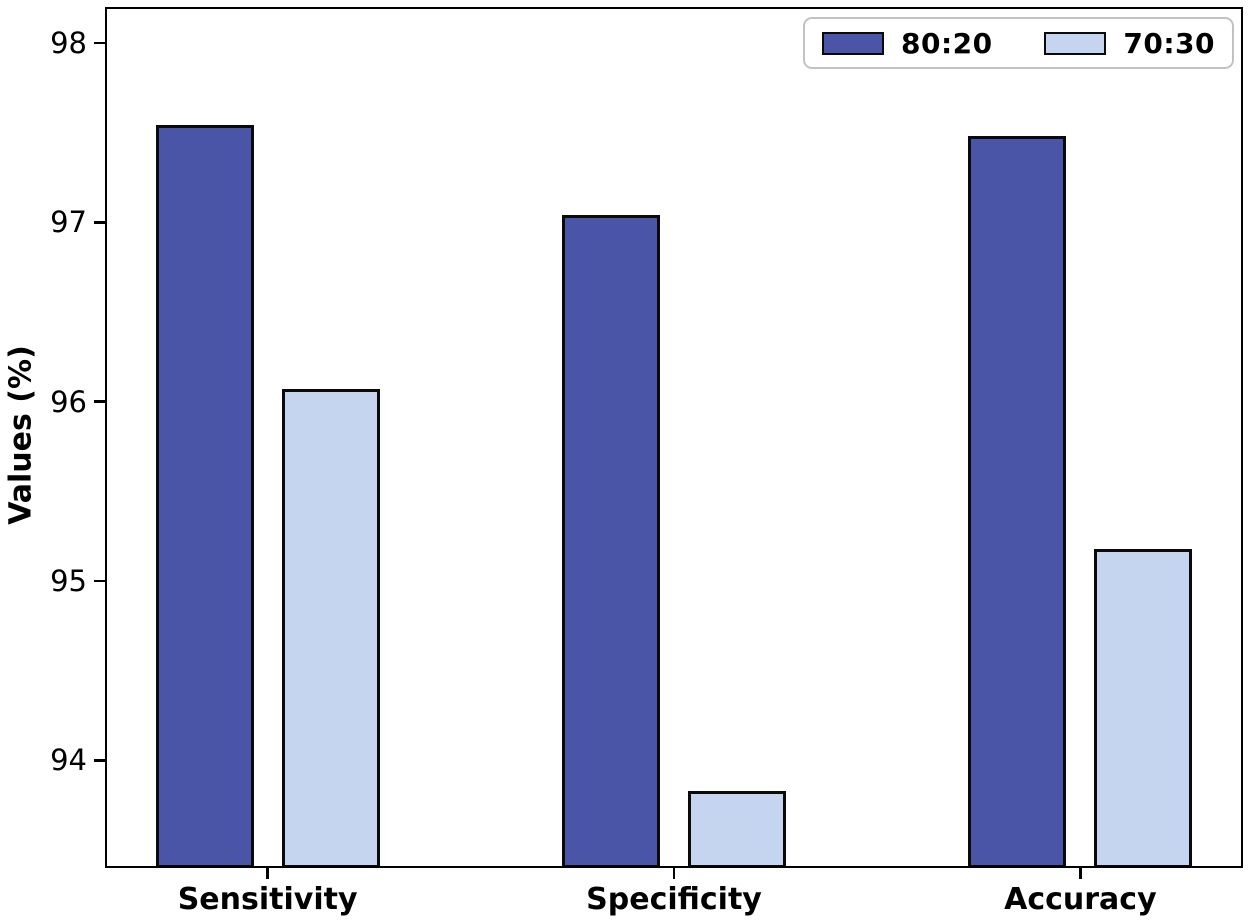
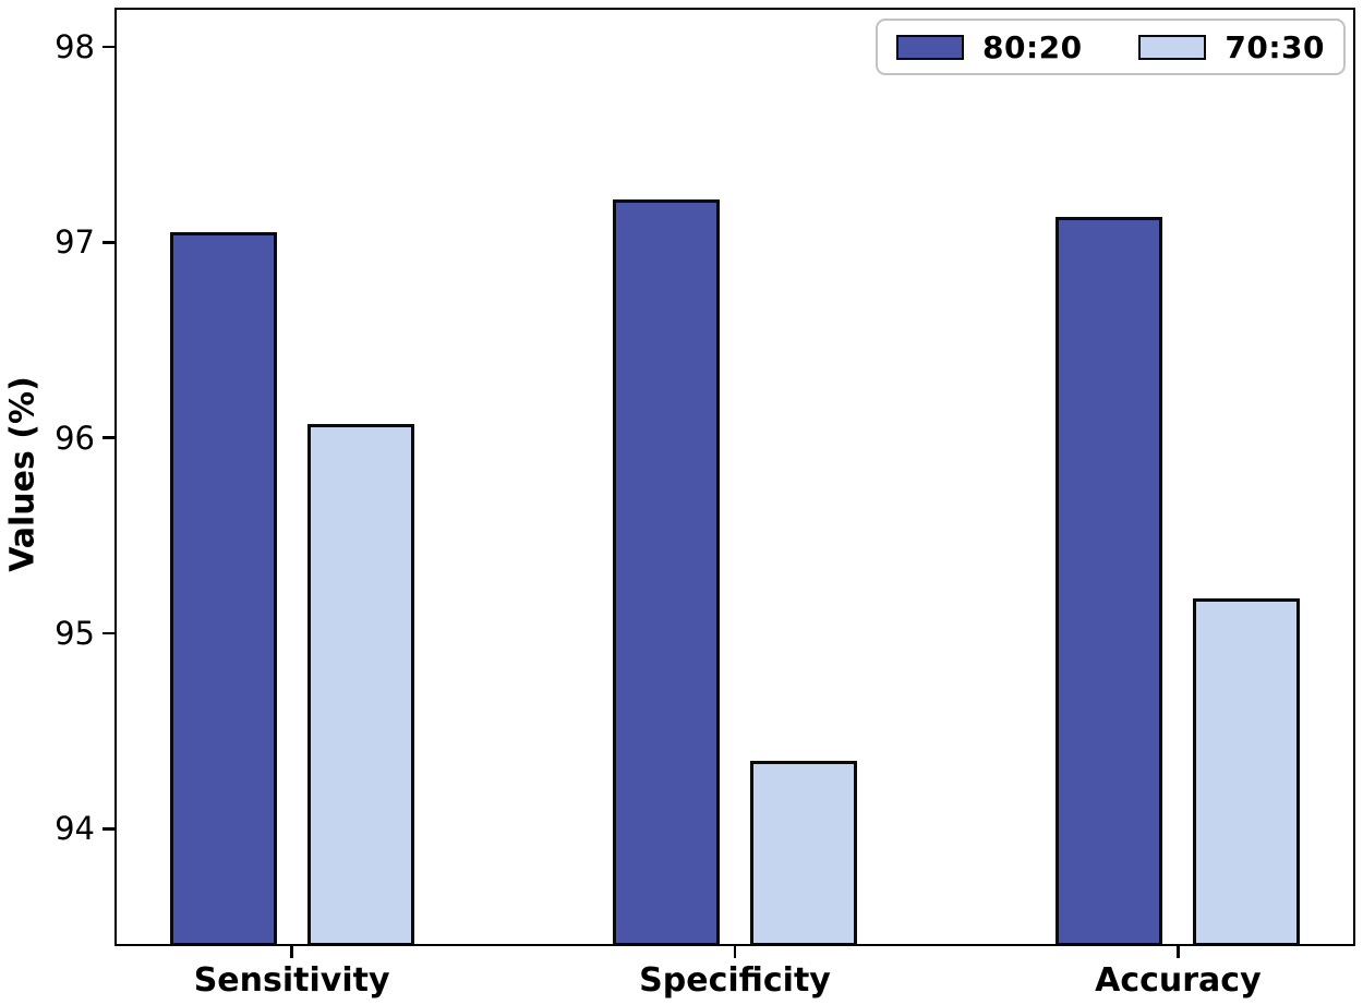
80:20/Sensitivity: 97.54 -> 97.05
80:20/Specificity: 97.04 -> 97.22
70:30/Specificity: 93.83 -> 94.35
80:20/Accuracy: 97.48 -> 97.13
